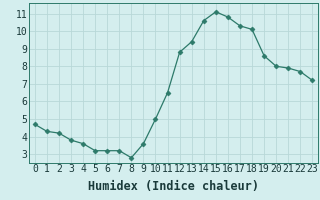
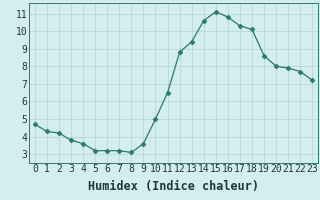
8: 2.8 -> 3.1
